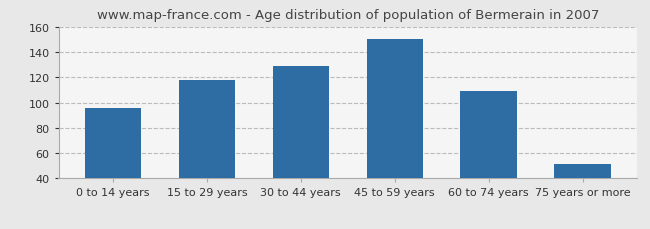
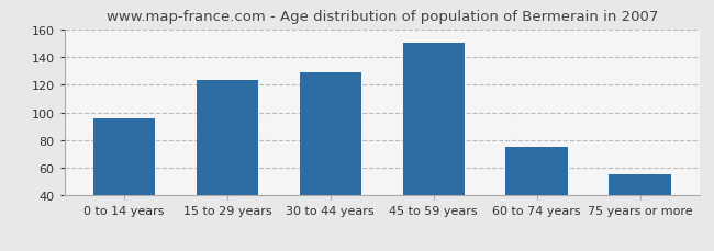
15 to 29 years: 118 -> 123
60 to 74 years: 109 -> 75
75 years or more: 51 -> 55
